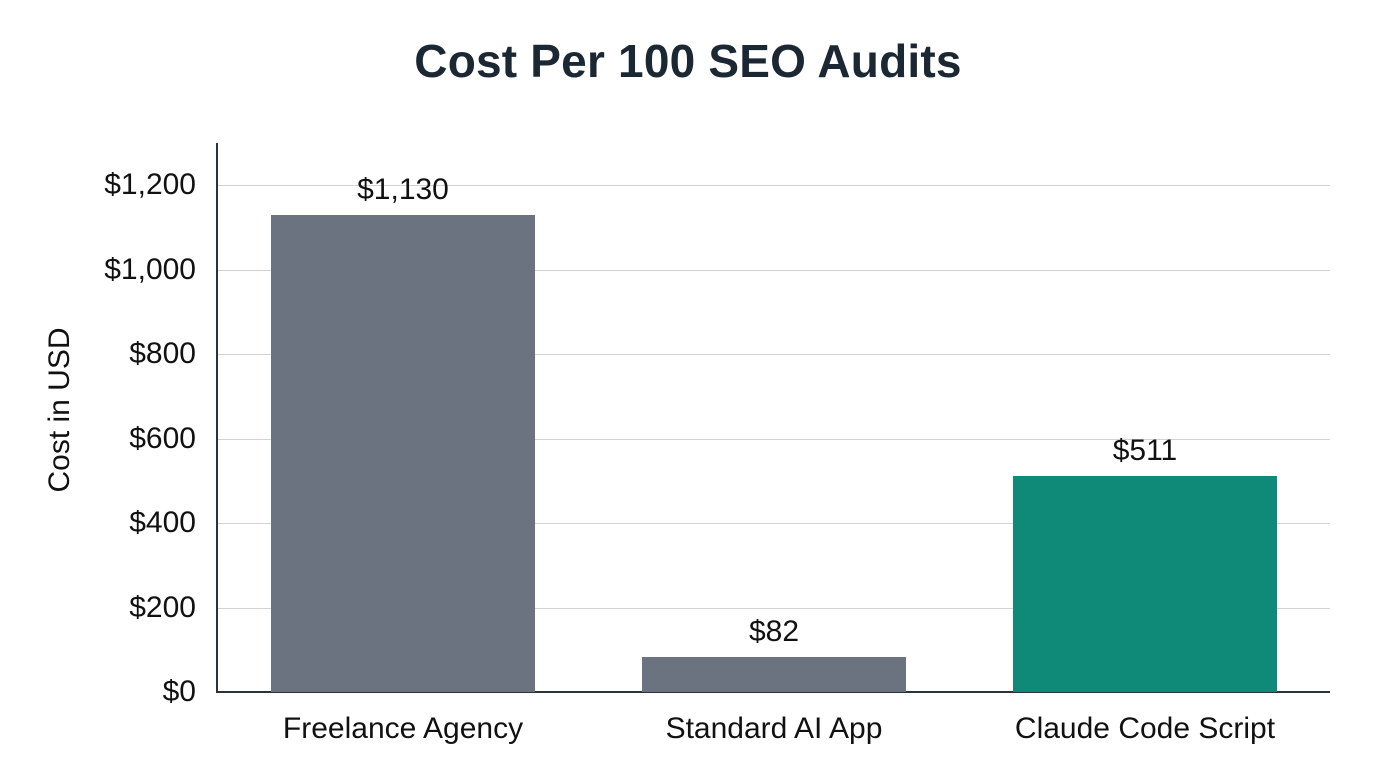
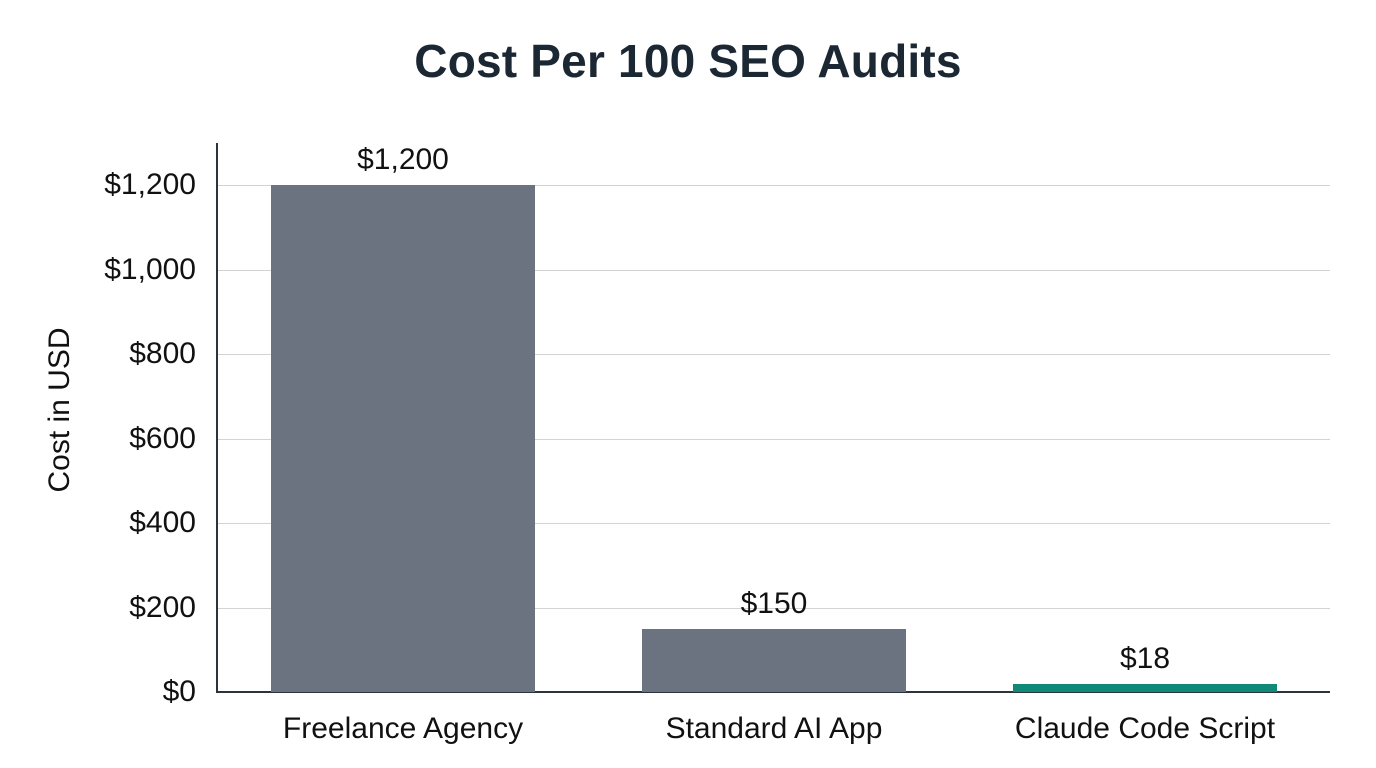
Freelance Agency: $1,130 -> $1,200
Standard AI App: $82 -> $150
Claude Code Script: $511 -> $18
